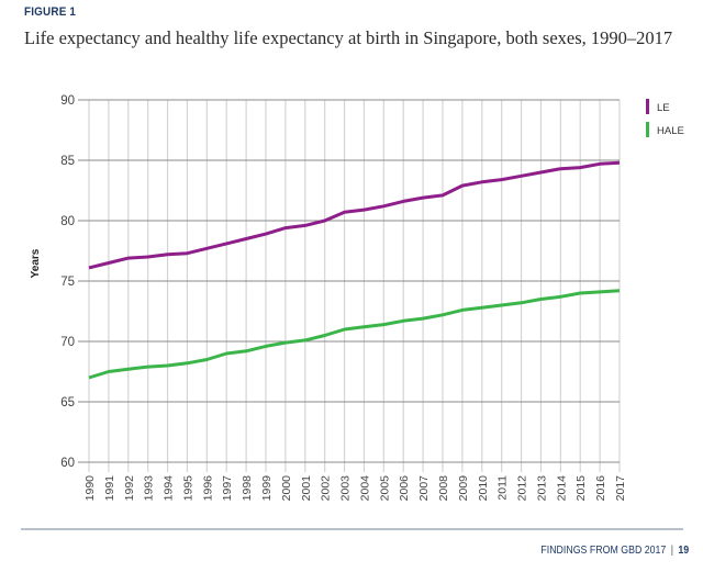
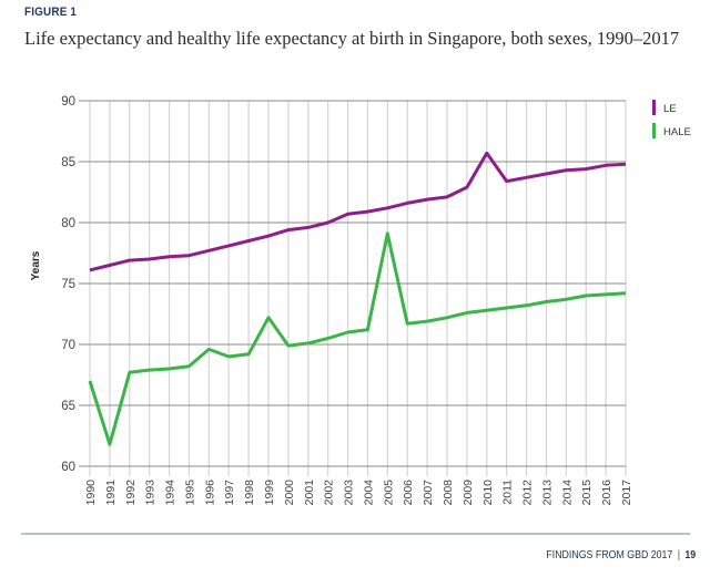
HALE/1991: 67.5 -> 61.8
HALE/1996: 68.5 -> 69.6
HALE/1999: 69.6 -> 72.2
HALE/2005: 71.4 -> 79.1
LE/2010: 83.2 -> 85.7
